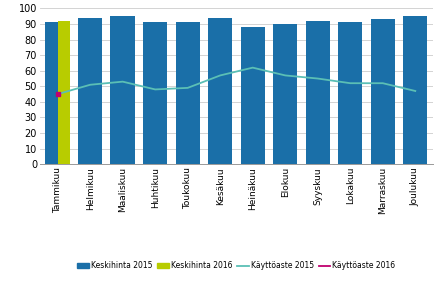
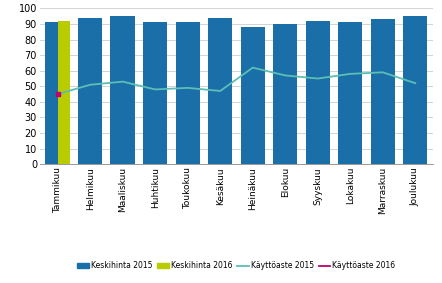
Käyttöaste 2015/Kesäkuu: 57 -> 47
Käyttöaste 2015/Lokakuu: 52 -> 58
Käyttöaste 2015/Marraskuu: 52 -> 59
Käyttöaste 2015/Joulukuu: 47 -> 52
